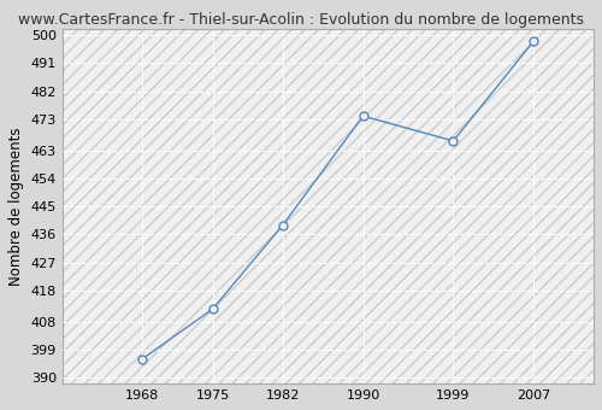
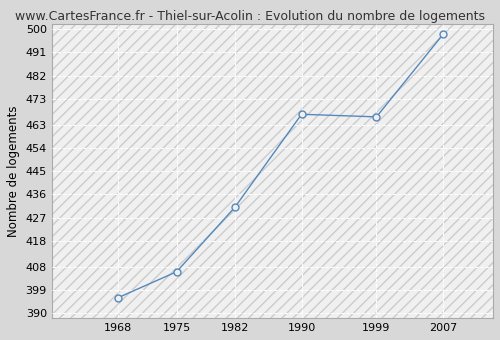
1975: 412 -> 406
1982: 439 -> 431
1990: 474 -> 467
